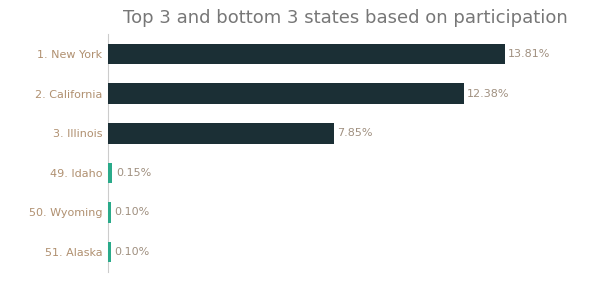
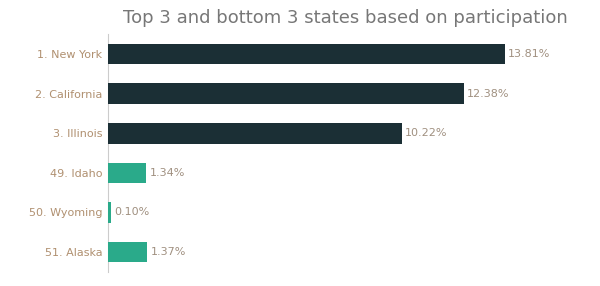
3. Illinois: 7.85% -> 10.22%
49. Idaho: 0.15% -> 1.34%
51. Alaska: 0.10% -> 1.37%
